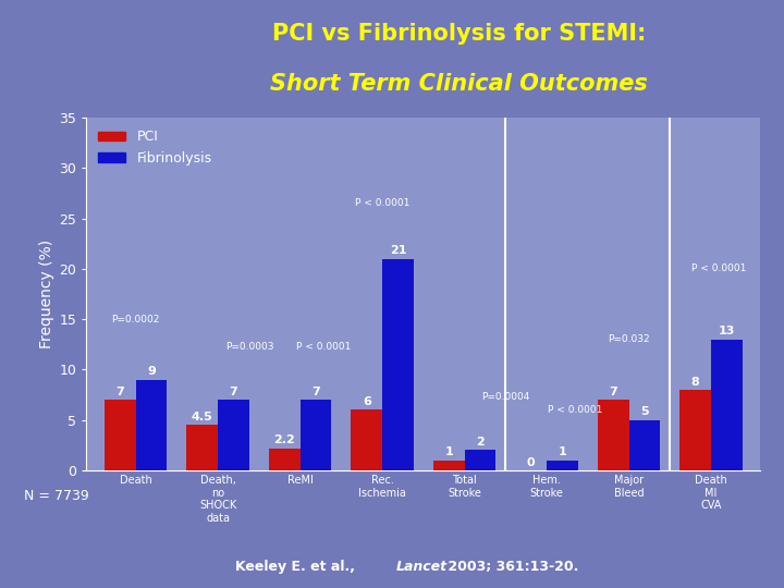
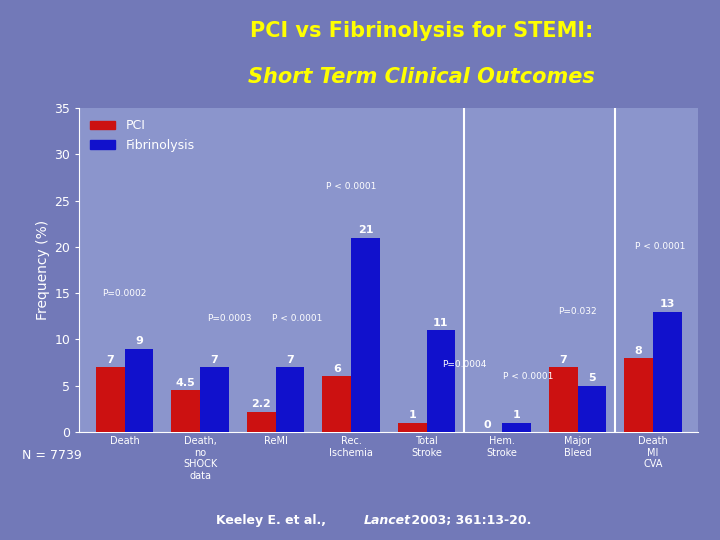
Fibrinolysis/Total Stroke: 2 -> 11
